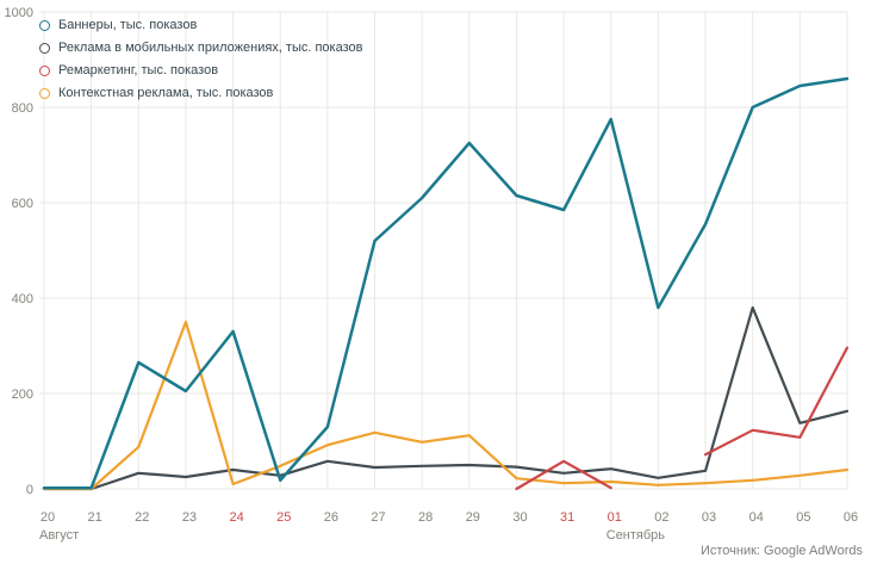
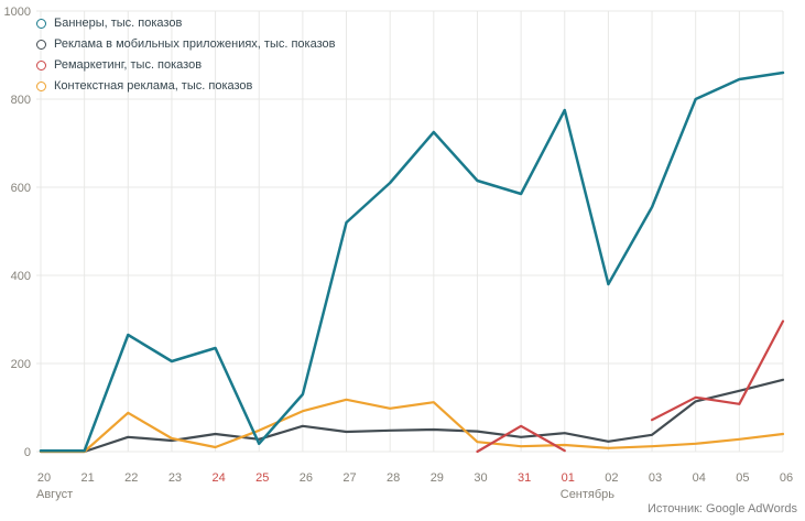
Контекстная реклама, тыс. показов/23: 350 -> 30
Баннеры, тыс. показов/24: 330 -> 240
Реклама в мобильных приложениях, тыс. показов/04: 380 -> 110
